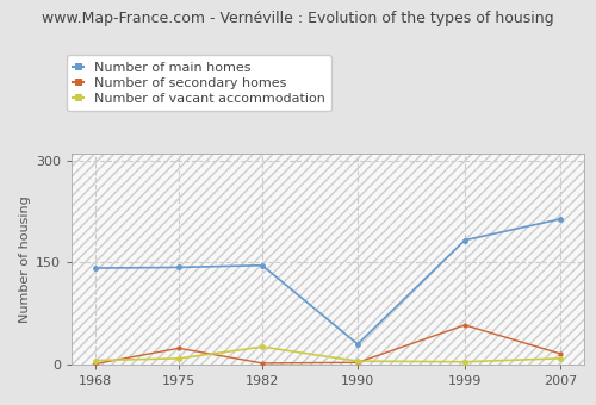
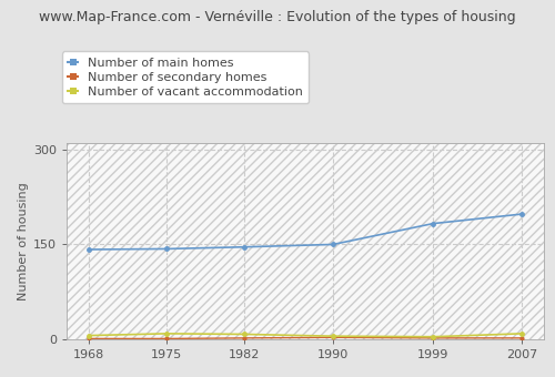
Number of secondary homes/1975: 24 -> 1
Number of vacant accommodation/1982: 26 -> 8
Number of main homes/1990: 30 -> 150
Number of secondary homes/1999: 58 -> 2
Number of main homes/2007: 214 -> 198
Number of secondary homes/2007: 16 -> 2
